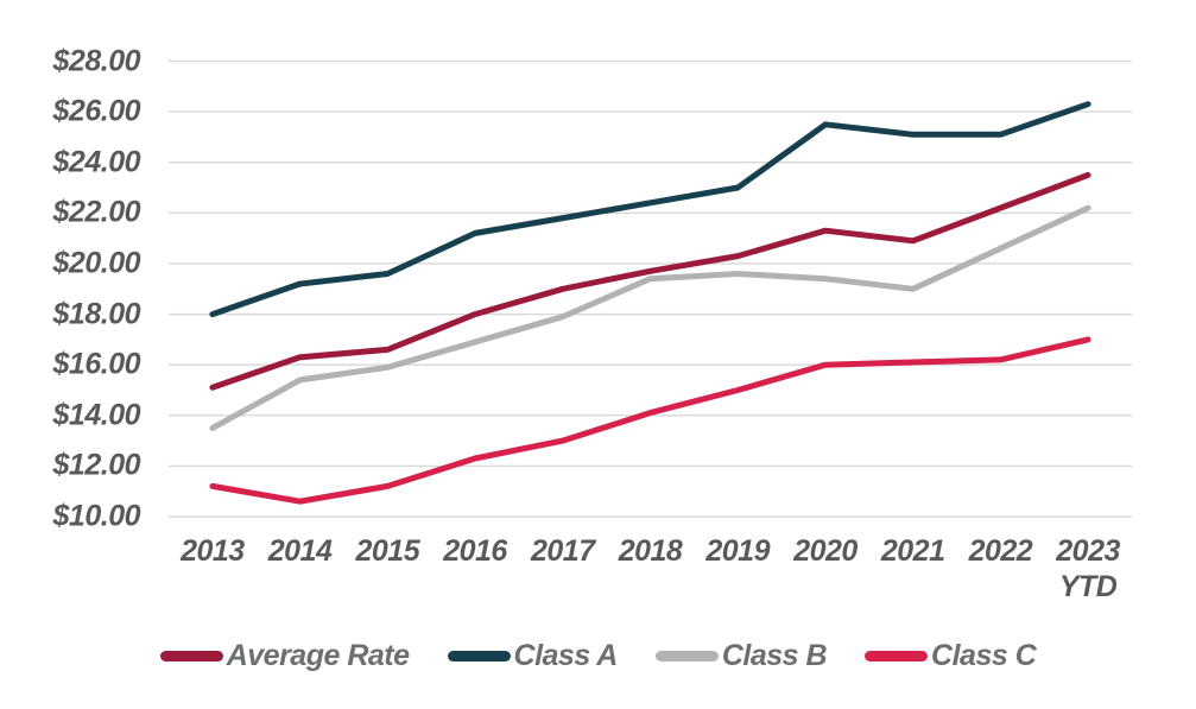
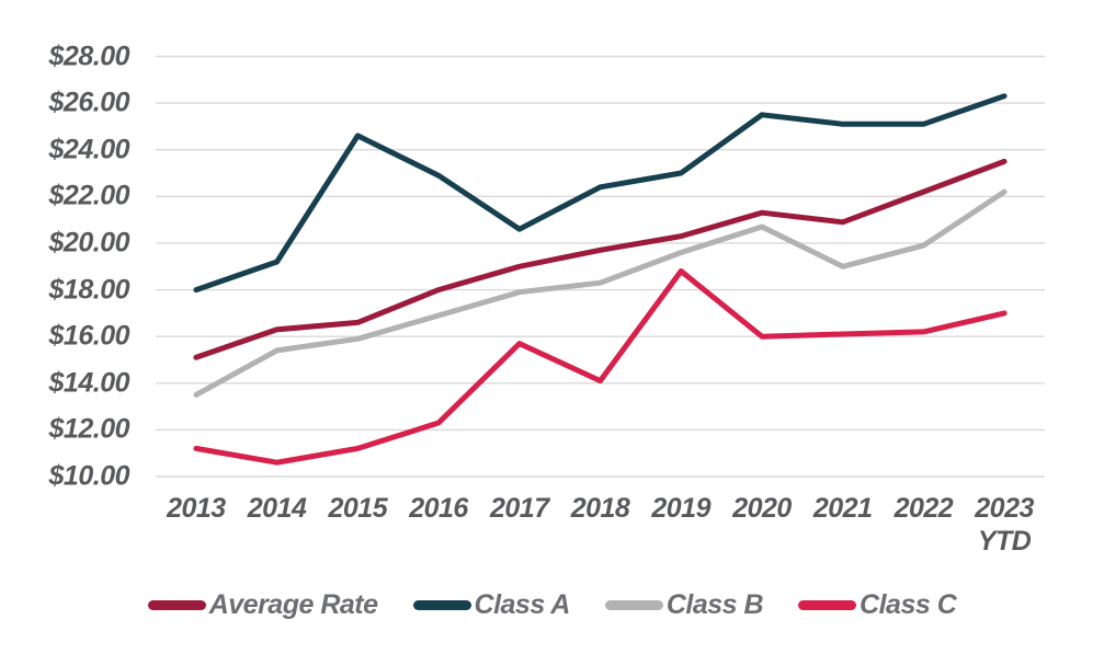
Class A/2015: $19.6 -> $24.6
Class A/2016: $21.2 -> $22.9
Class A/2017: $21.8 -> $20.6
Class C/2017: $13.0 -> $15.7
Class B/2018: $19.4 -> $18.3
Class C/2019: $15.0 -> $18.8
Class B/2020: $19.4 -> $20.7
Class B/2022: $20.6 -> $19.9
